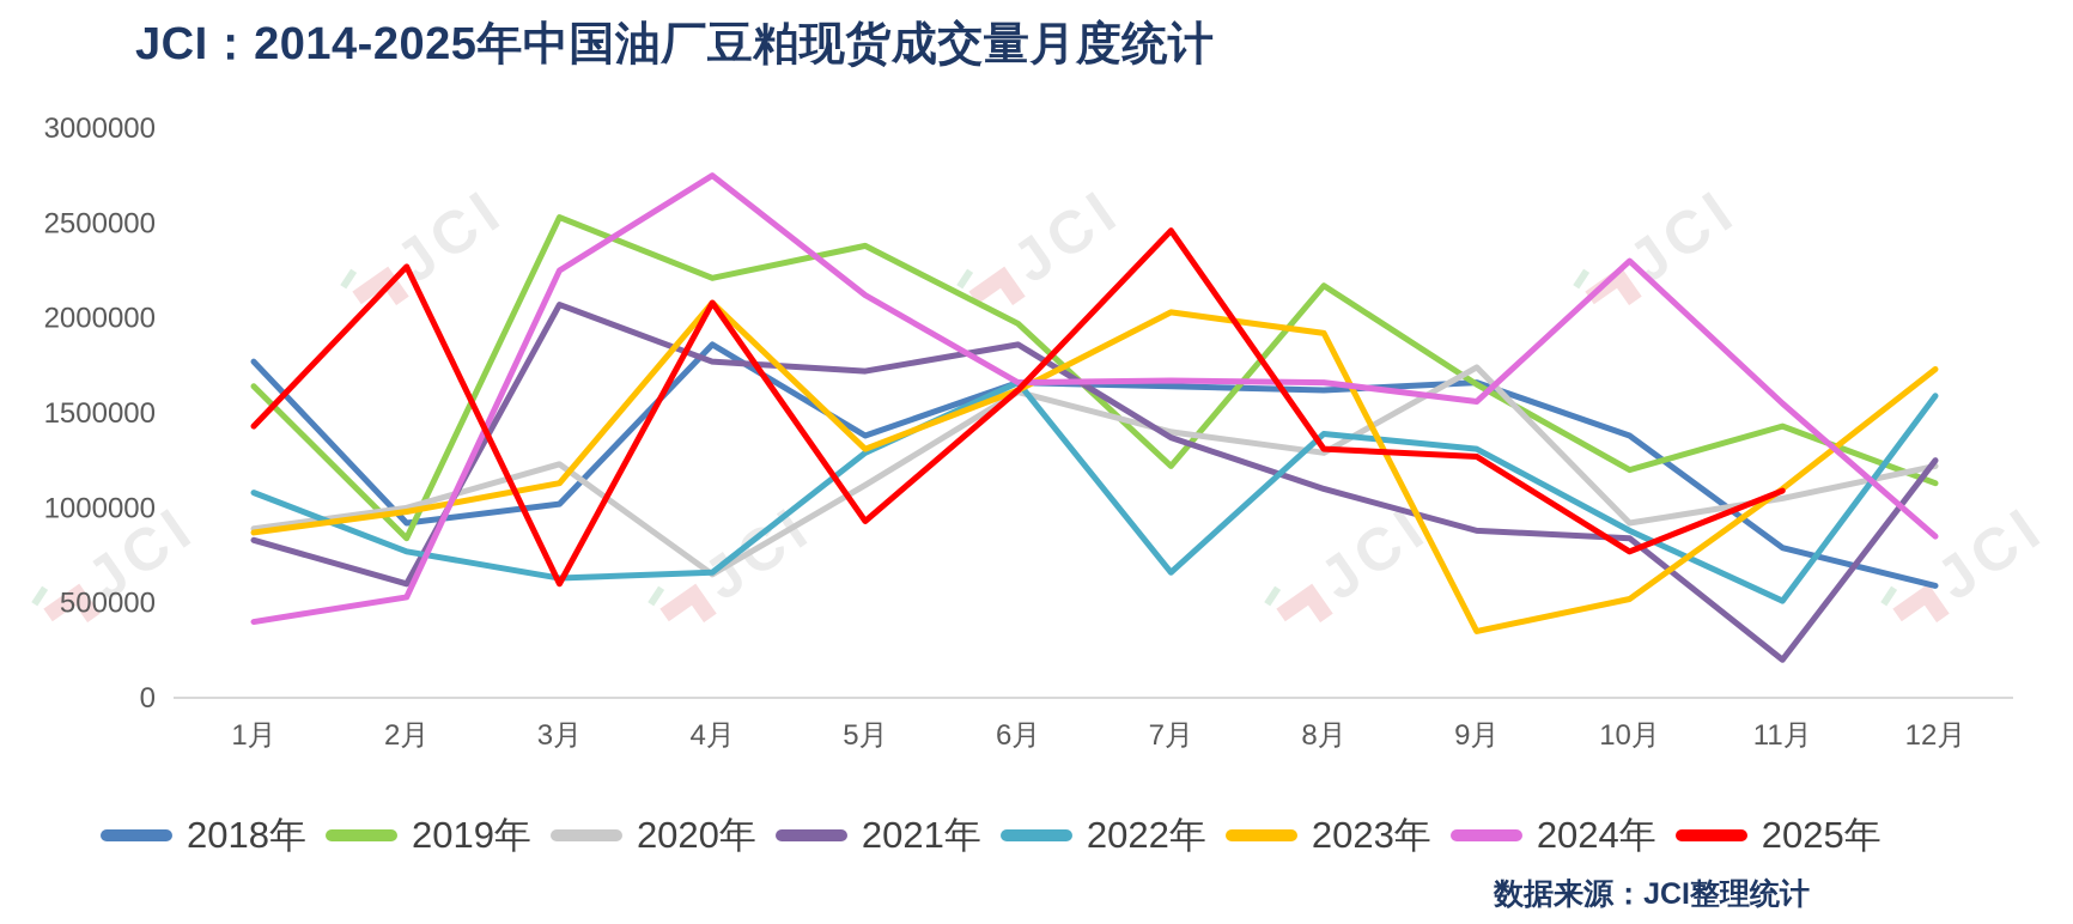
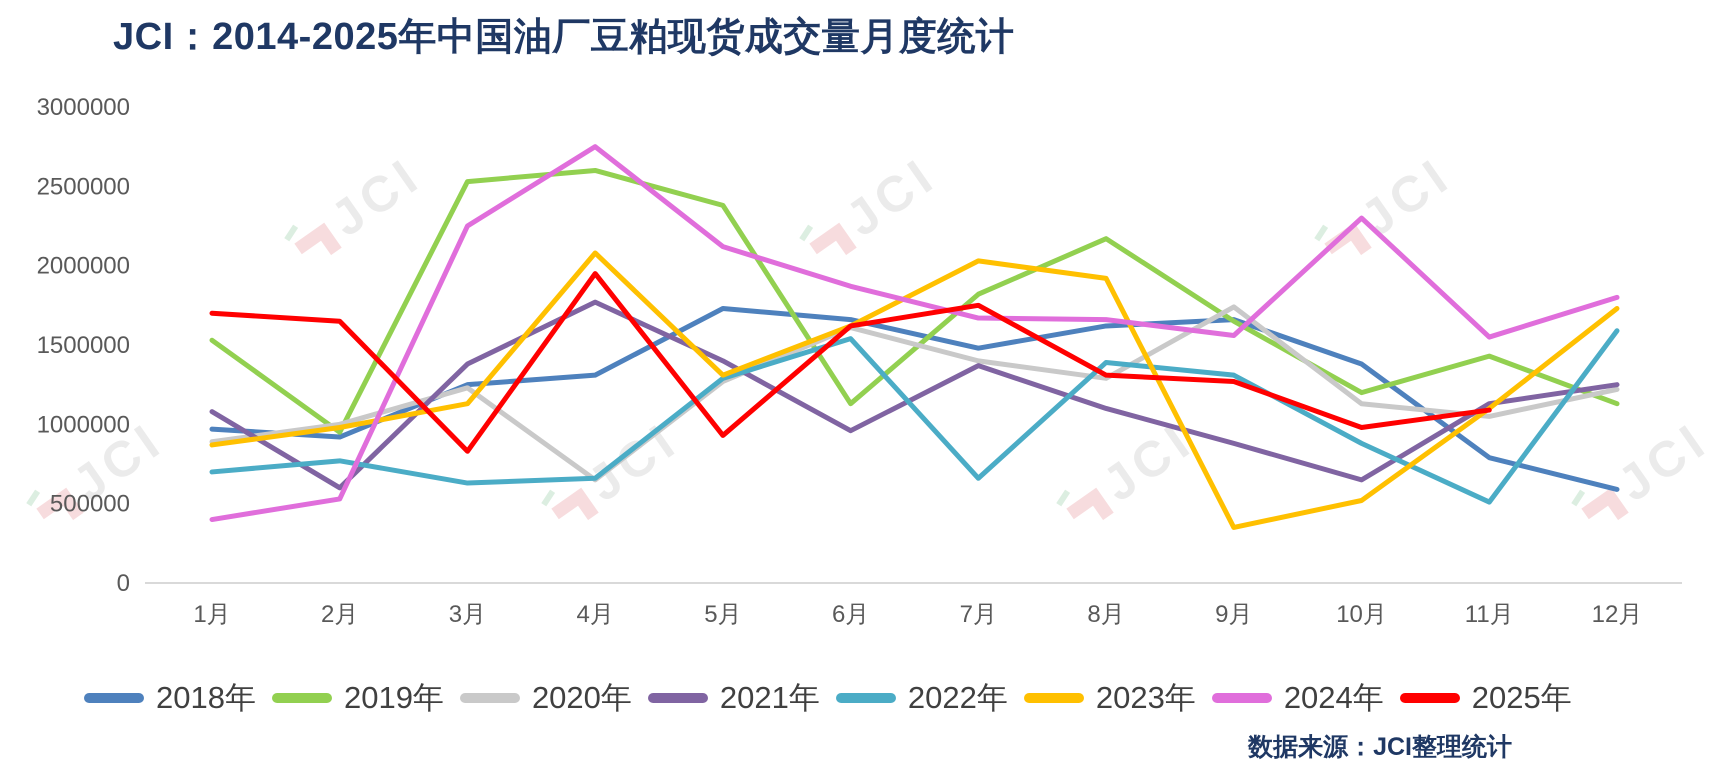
2018年/1月: 1770000 -> 970000
2019年/1月: 1640000 -> 1530000
2021年/1月: 830000 -> 1080000
2022年/1月: 1080000 -> 700000
2025年/1月: 1430000 -> 1700000
2019年/2月: 840000 -> 950000
2025年/2月: 2270000 -> 1650000
2018年/3月: 1020000 -> 1250000
2021年/3月: 2070000 -> 1380000
2025年/3月: 600000 -> 830000
2018年/4月: 1860000 -> 1310000
2019年/4月: 2210000 -> 2600000
2025年/4月: 2080000 -> 1950000
2018年/5月: 1380000 -> 1730000
2020年/5月: 1120000 -> 1270000
2021年/5月: 1720000 -> 1400000
2019年/6月: 1970000 -> 1130000
2021年/6月: 1860000 -> 960000
2022年/6月: 1660000 -> 1540000
2024年/6月: 1660000 -> 1870000
2018年/7月: 1640000 -> 1480000
2019年/7月: 1220000 -> 1820000
2025年/7月: 2460000 -> 1750000
2020年/10月: 920000 -> 1130000
2021年/10月: 840000 -> 650000
2025年/10月: 770000 -> 980000
2021年/11月: 200000 -> 1130000
2024年/12月: 850000 -> 1800000
